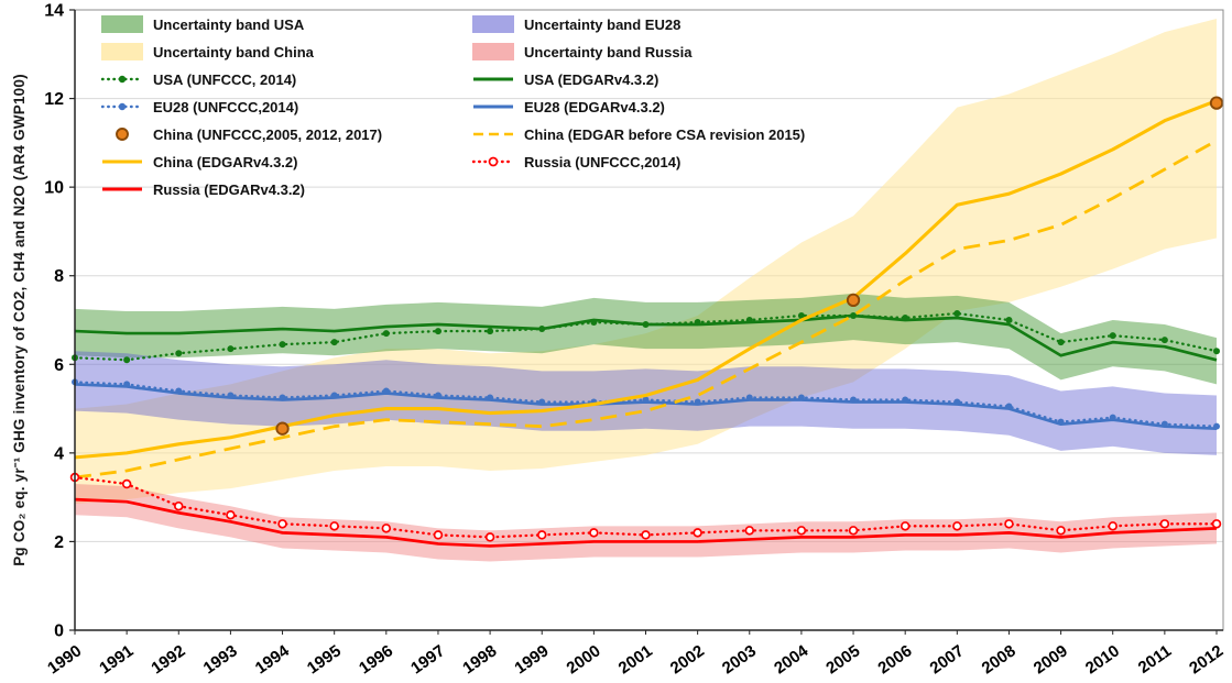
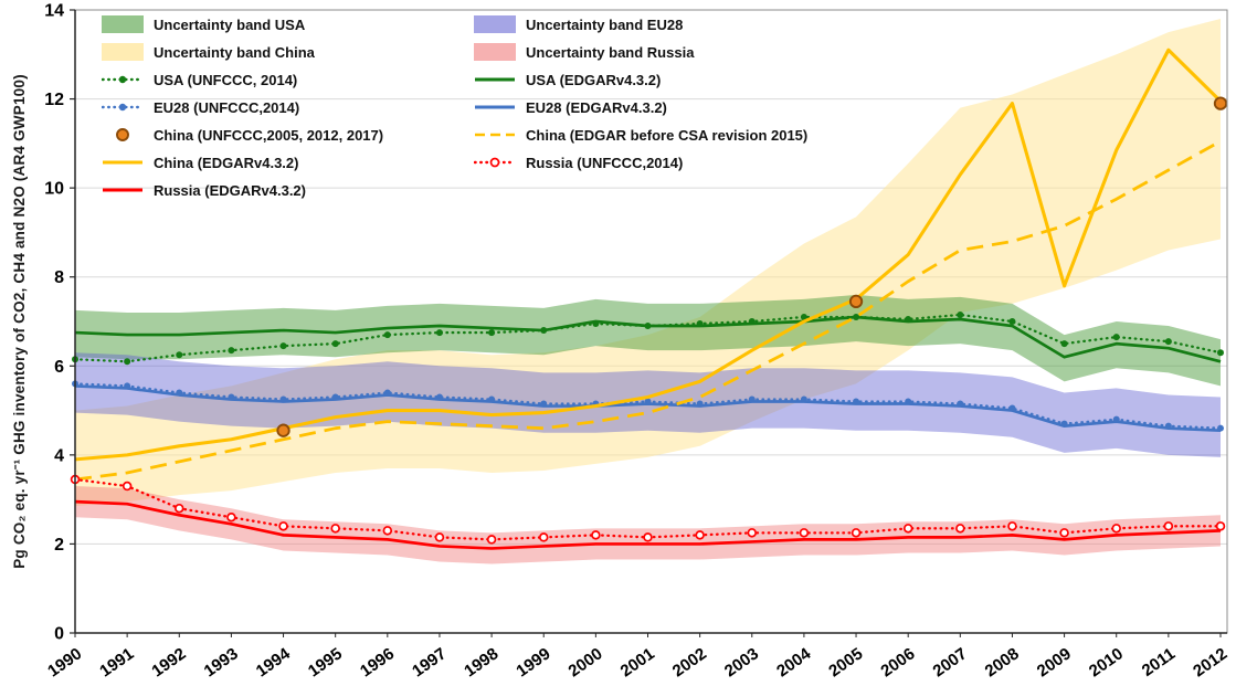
China (EDGARv4.3.2)/2007: 9.6 -> 10.3
China (EDGARv4.3.2)/2008: 9.8 -> 11.9
China (EDGARv4.3.2)/2009: 10.3 -> 7.8
China (EDGARv4.3.2)/2011: 11.5 -> 13.1
